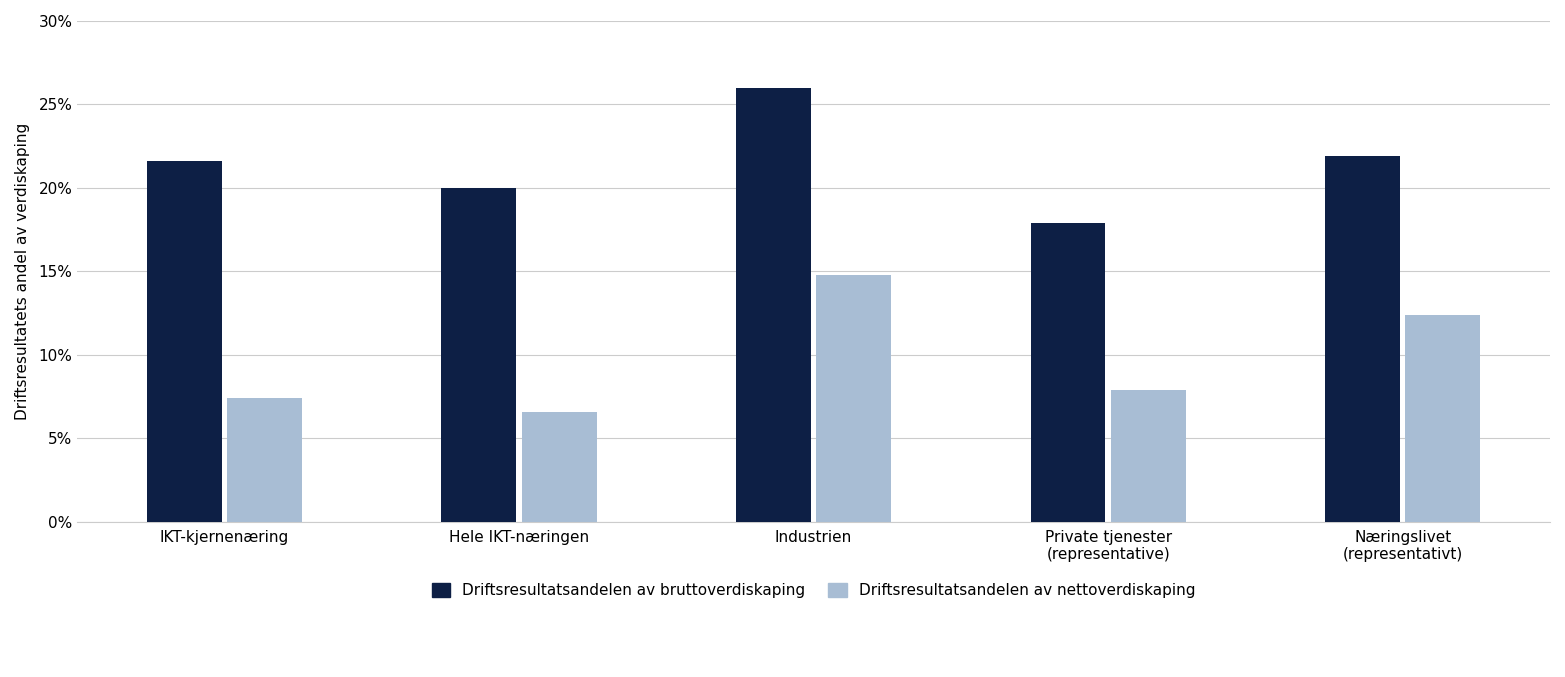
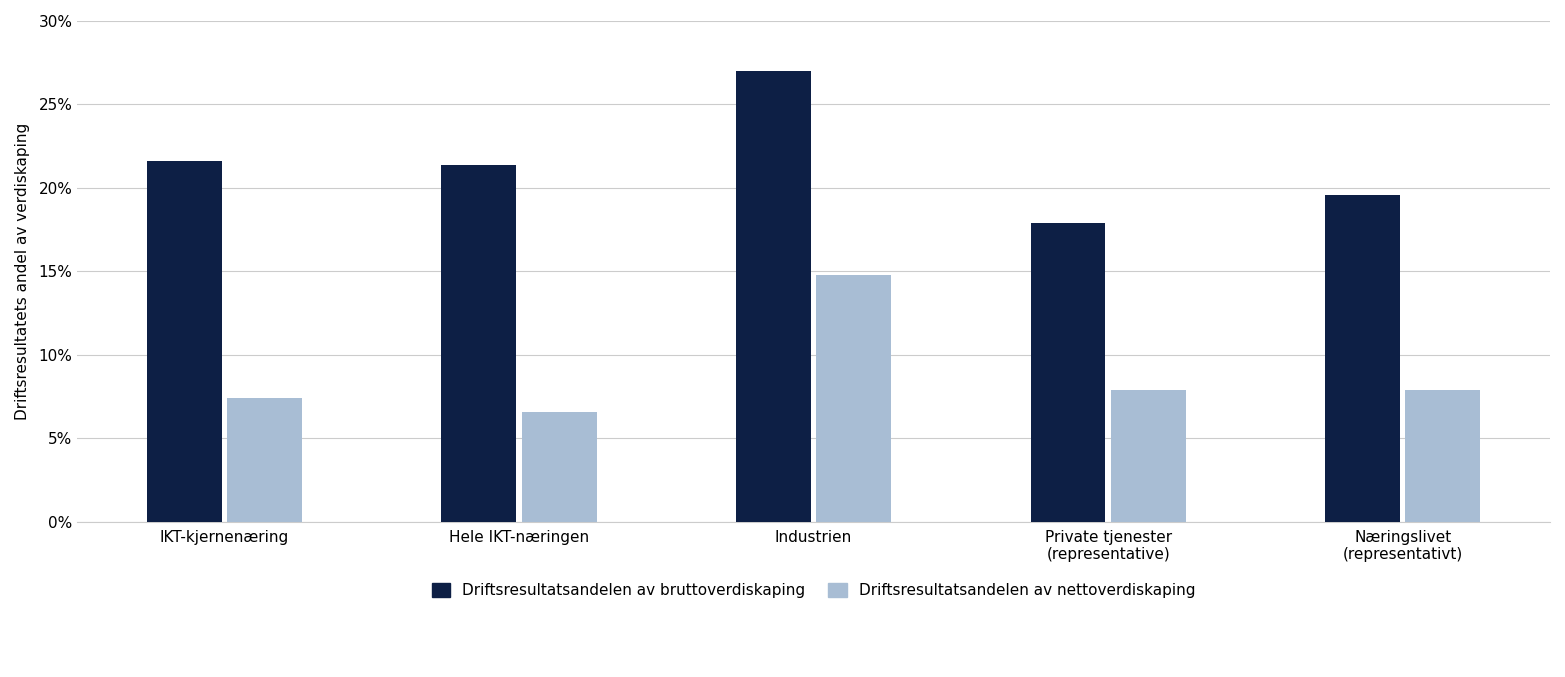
Driftsresultatsandelen av bruttoverdiskaping/Hele IKT-næringen: 20.0% -> 21.4%
Driftsresultatsandelen av bruttoverdiskaping/Industrien: 26.0% -> 27.0%
Driftsresultatsandelen av bruttoverdiskaping/Næringslivet (representativt): 21.9% -> 19.6%
Driftsresultatsandelen av nettoverdiskaping/Næringslivet (representativt): 12.4% -> 7.9%
